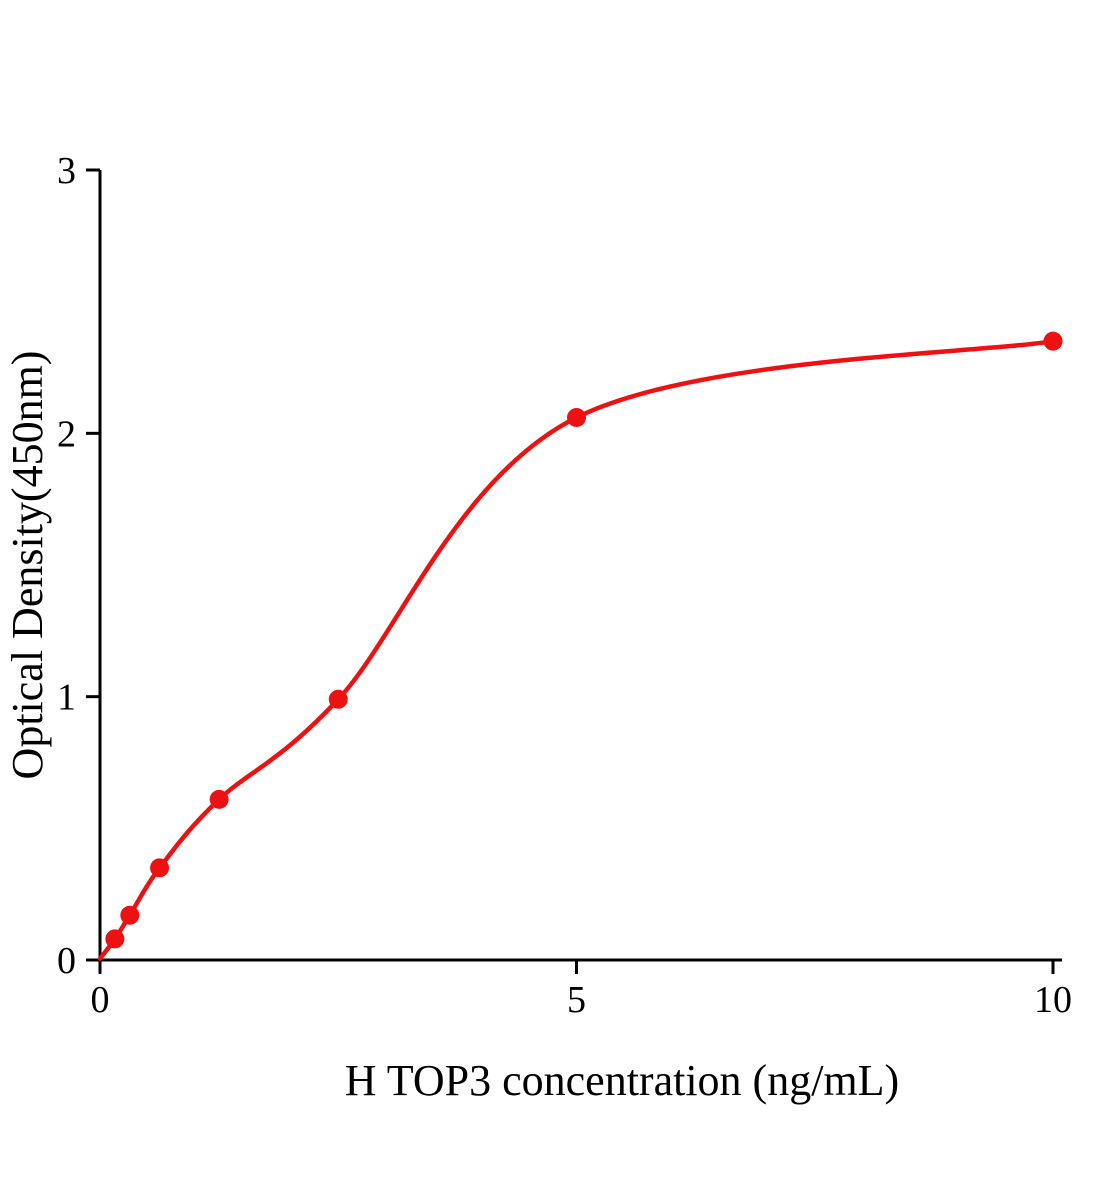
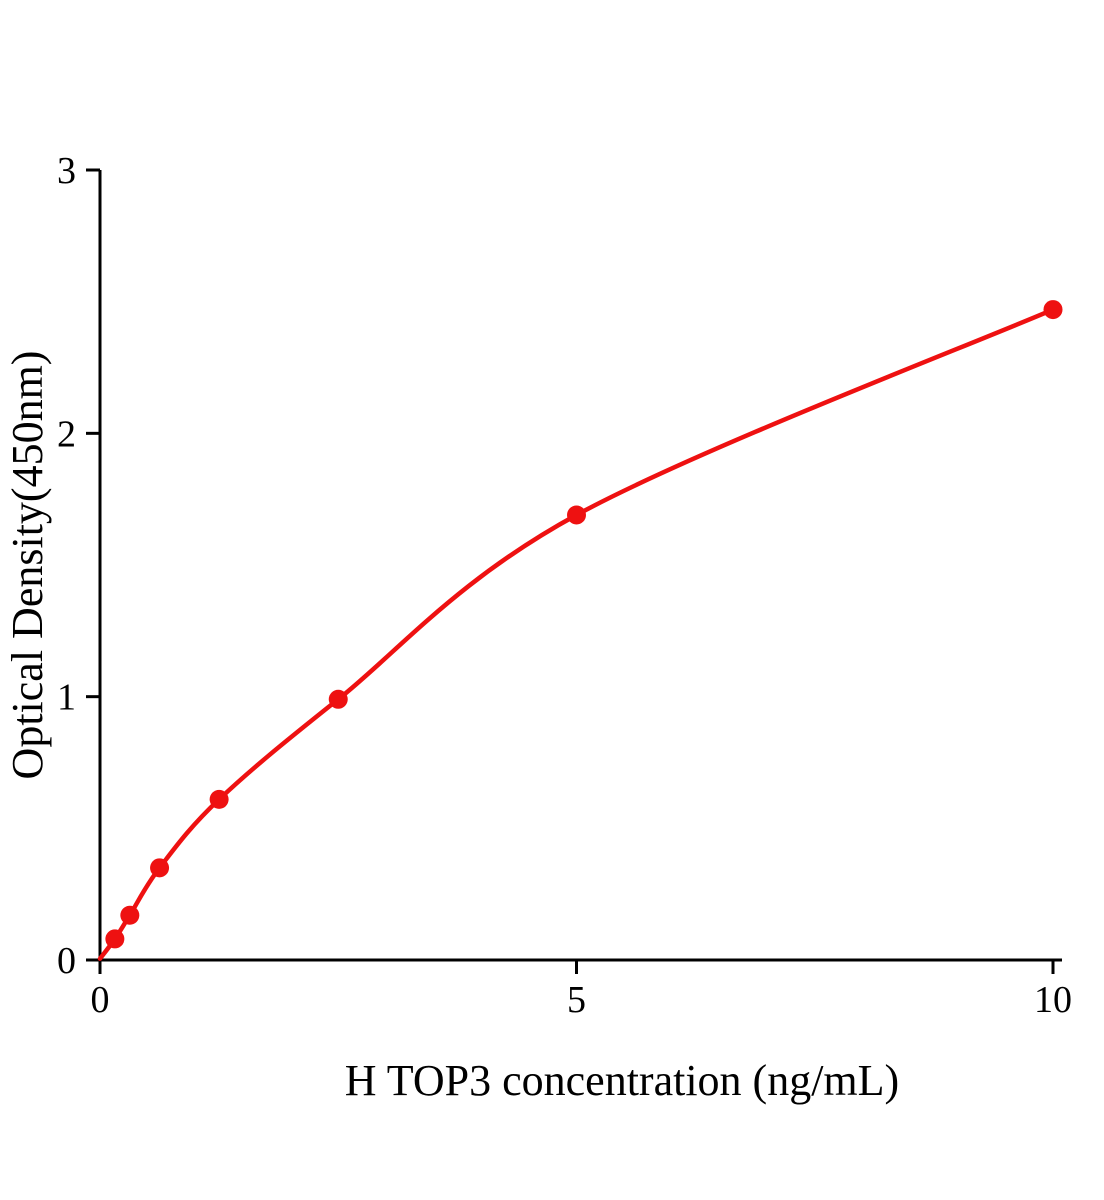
5: 2.06 -> 1.69
10: 2.35 -> 2.47
